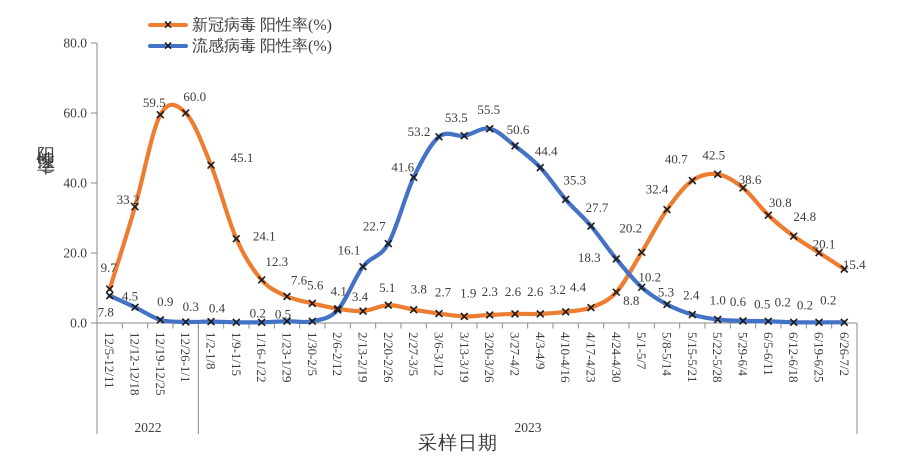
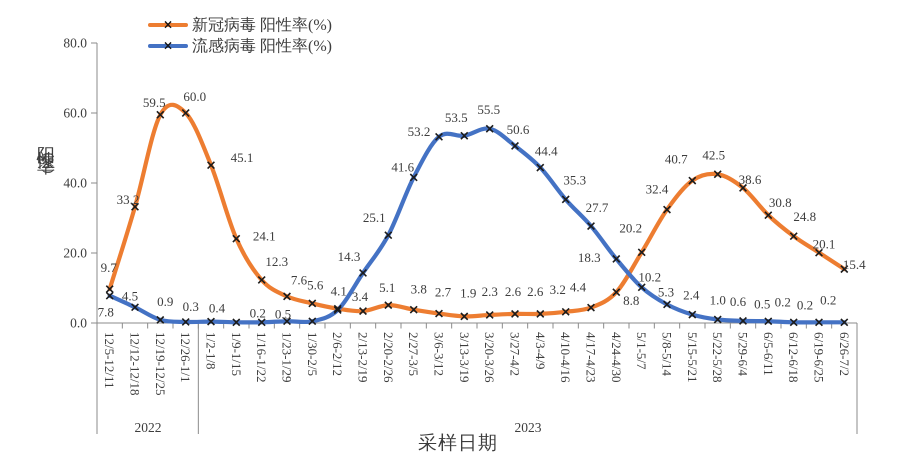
流感病毒 阳性率(%)/2/13-2/19: 16.1 -> 14.3
流感病毒 阳性率(%)/2/20-2/26: 22.7 -> 25.1
